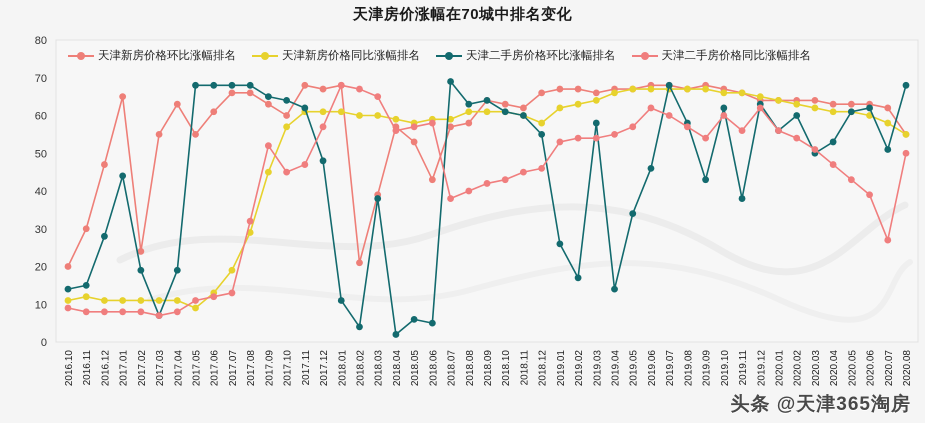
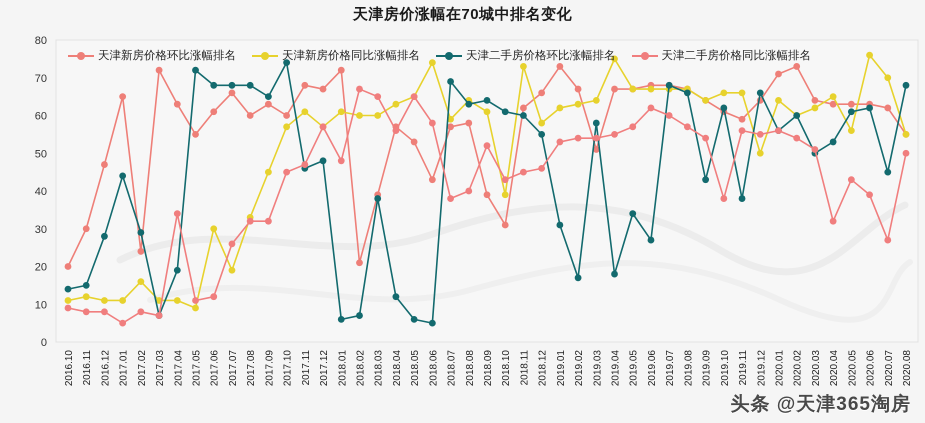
天津二手房价格同比涨幅排名/2017.01: 8 -> 5
天津新房价格同比涨幅排名/2017.02: 11 -> 16
天津二手房价格环比涨幅排名/2017.02: 19 -> 29
天津新房价格环比涨幅排名/2017.03: 55 -> 72
天津二手房价格同比涨幅排名/2017.04: 8 -> 34
天津二手房价格环比涨幅排名/2017.05: 68 -> 72
天津新房价格同比涨幅排名/2017.06: 13 -> 30
天津二手房价格同比涨幅排名/2017.07: 13 -> 26
天津新房价格环比涨幅排名/2017.08: 66 -> 60
天津新房价格同比涨幅排名/2017.08: 29 -> 33
天津二手房价格同比涨幅排名/2017.09: 52 -> 32
天津二手房价格环比涨幅排名/2017.10: 64 -> 74
天津二手房价格环比涨幅排名/2017.11: 62 -> 46
天津新房价格同比涨幅排名/2017.12: 61 -> 57
天津新房价格环比涨幅排名/2018.01: 68 -> 72
天津二手房价格环比涨幅排名/2018.01: 11 -> 6
天津二手房价格同比涨幅排名/2018.01: 68 -> 48
天津二手房价格环比涨幅排名/2018.02: 4 -> 7
天津新房价格同比涨幅排名/2018.04: 59 -> 63
天津二手房价格环比涨幅排名/2018.04: 2 -> 12
天津新房价格同比涨幅排名/2018.05: 58 -> 65
天津二手房价格同比涨幅排名/2018.05: 57 -> 65
天津新房价格同比涨幅排名/2018.06: 59 -> 74
天津新房价格同比涨幅排名/2018.08: 61 -> 64
天津新房价格环比涨幅排名/2018.09: 64 -> 39
天津二手房价格同比涨幅排名/2018.09: 42 -> 52
天津新房价格环比涨幅排名/2018.10: 63 -> 31
天津新房价格同比涨幅排名/2018.10: 61 -> 39
天津新房价格同比涨幅排名/2018.11: 60 -> 73
天津新房价格环比涨幅排名/2019.01: 67 -> 73
天津二手房价格环比涨幅排名/2019.01: 26 -> 31
天津新房价格环比涨幅排名/2019.03: 66 -> 51
天津新房价格同比涨幅排名/2019.04: 66 -> 75
天津二手房价格环比涨幅排名/2019.04: 14 -> 18
天津二手房价格环比涨幅排名/2019.06: 46 -> 27
天津二手房价格环比涨幅排名/2019.08: 58 -> 66
天津新房价格环比涨幅排名/2019.09: 68 -> 64
天津新房价格同比涨幅排名/2019.09: 67 -> 64
天津新房价格环比涨幅排名/2019.10: 67 -> 61
天津二手房价格同比涨幅排名/2019.10: 60 -> 38
天津新房价格环比涨幅排名/2019.11: 66 -> 59
天津新房价格同比涨幅排名/2019.12: 65 -> 50
天津二手房价格环比涨幅排名/2019.12: 63 -> 66
天津二手房价格同比涨幅排名/2019.12: 62 -> 55
天津新房价格环比涨幅排名/2020.01: 64 -> 71
天津新房价格环比涨幅排名/2020.02: 64 -> 73
天津新房价格同比涨幅排名/2020.02: 63 -> 60
天津新房价格同比涨幅排名/2020.04: 61 -> 65
天津二手房价格同比涨幅排名/2020.04: 47 -> 32
天津新房价格同比涨幅排名/2020.05: 61 -> 56
天津新房价格同比涨幅排名/2020.06: 60 -> 76
天津新房价格同比涨幅排名/2020.07: 58 -> 70
天津二手房价格环比涨幅排名/2020.07: 51 -> 45
